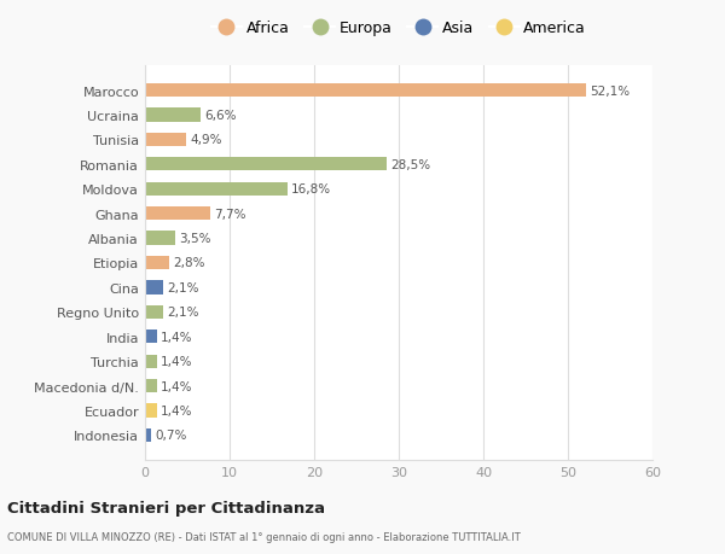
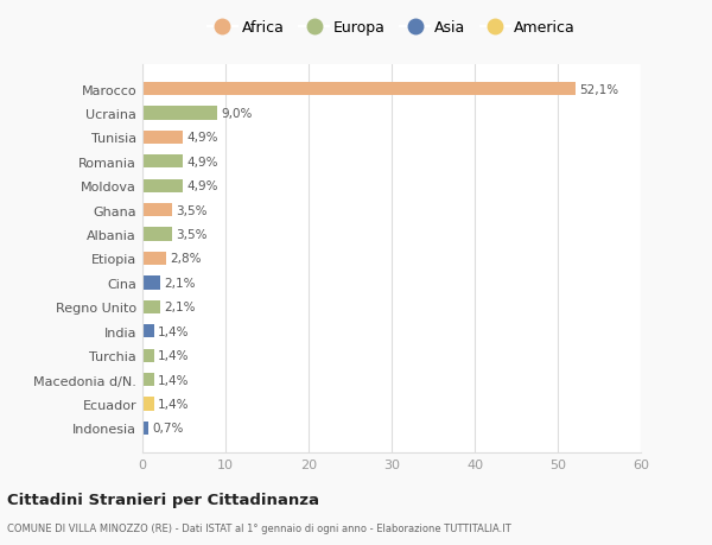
Ucraina: 6,6% -> 9,0%
Romania: 28,5% -> 4,9%
Moldova: 16,8% -> 4,9%
Ghana: 7,7% -> 3,5%
